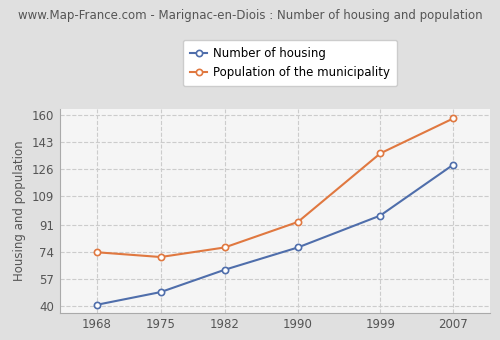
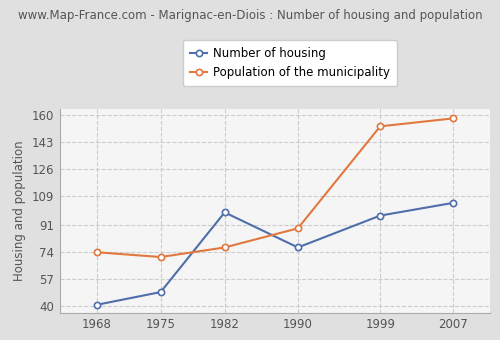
Number of housing/1982: 63 -> 99
Population of the municipality/1990: 93 -> 89
Population of the municipality/1999: 136 -> 153
Number of housing/2007: 129 -> 105
